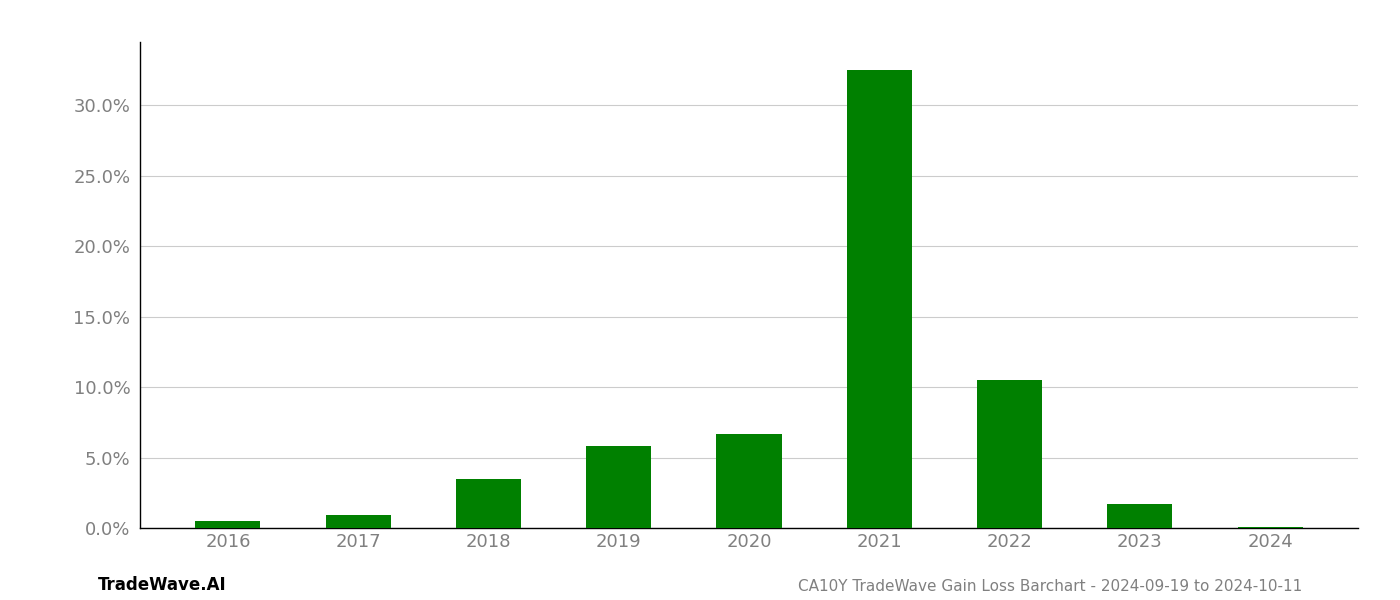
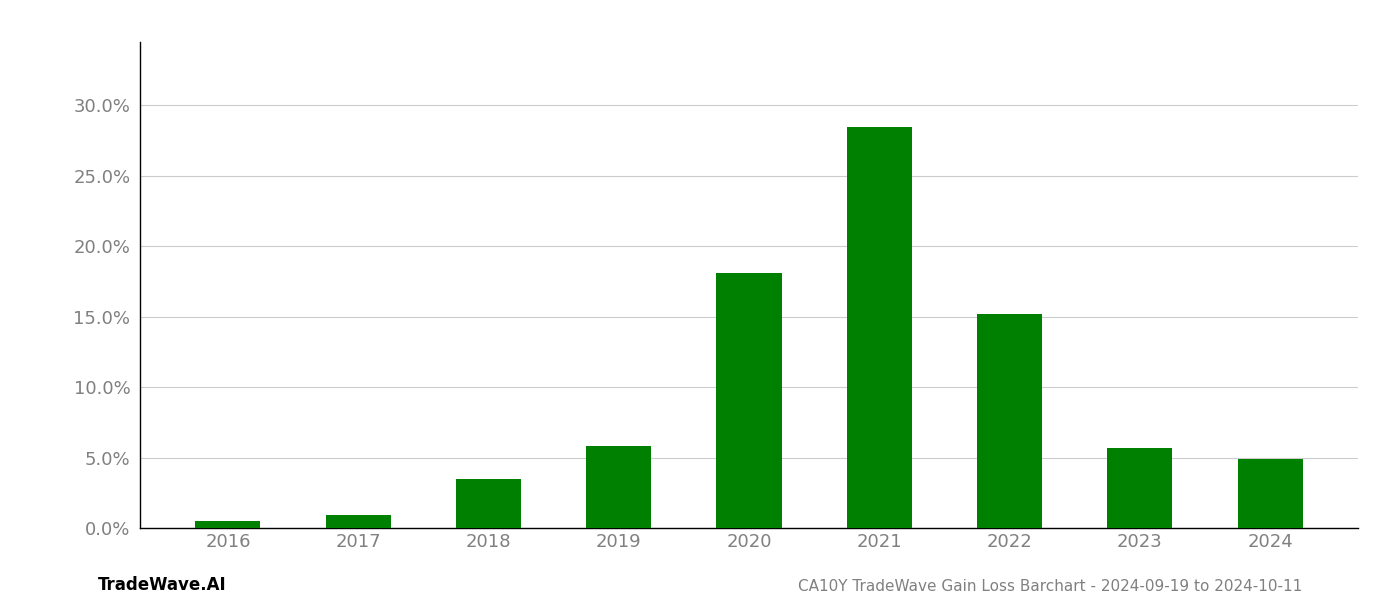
2020: 6.7% -> 18.1%
2021: 32.5% -> 28.5%
2022: 10.5% -> 15.2%
2023: 1.7% -> 5.7%
2024: 0.1% -> 4.9%
